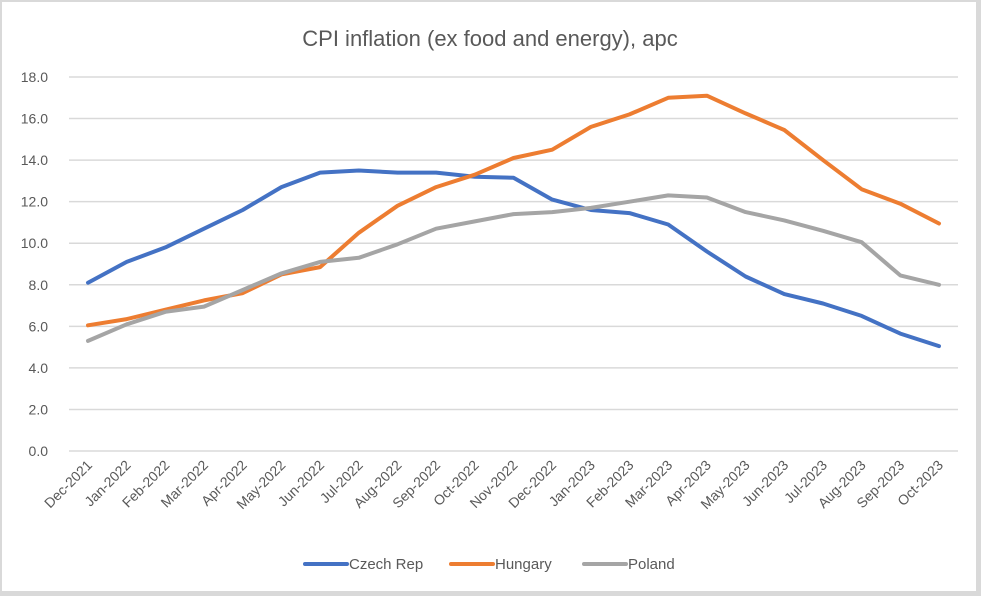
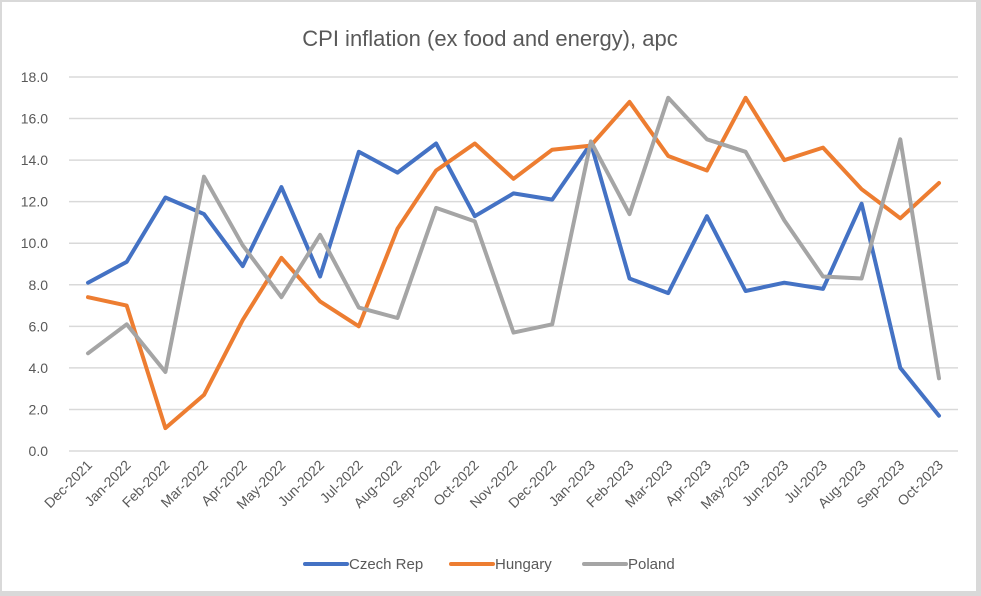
Hungary/Dec-2021: 6.0 -> 7.4
Poland/Dec-2021: 5.3 -> 4.7
Hungary/Jan-2022: 6.3 -> 7.0
Czech Rep/Feb-2022: 9.8 -> 12.2
Hungary/Feb-2022: 6.8 -> 1.1
Poland/Feb-2022: 6.7 -> 3.8
Czech Rep/Mar-2022: 10.7 -> 11.4
Hungary/Mar-2022: 7.2 -> 2.7
Poland/Mar-2022: 7.0 -> 13.2
Czech Rep/Apr-2022: 11.6 -> 8.9
Hungary/Apr-2022: 7.6 -> 6.3
Poland/Apr-2022: 7.8 -> 9.9
Hungary/May-2022: 8.5 -> 9.3
Poland/May-2022: 8.6 -> 7.4
Czech Rep/Jun-2022: 13.4 -> 8.4
Hungary/Jun-2022: 8.8 -> 7.2
Poland/Jun-2022: 9.1 -> 10.4
Czech Rep/Jul-2022: 13.5 -> 14.4
Hungary/Jul-2022: 10.5 -> 6.0
Poland/Jul-2022: 9.3 -> 6.9
Hungary/Aug-2022: 11.8 -> 10.7
Poland/Aug-2022: 9.9 -> 6.4
Czech Rep/Sep-2022: 13.4 -> 14.8
Hungary/Sep-2022: 12.7 -> 13.5
Poland/Sep-2022: 10.7 -> 11.7
Czech Rep/Oct-2022: 13.2 -> 11.3
Hungary/Oct-2022: 13.3 -> 14.8
Czech Rep/Nov-2022: 13.2 -> 12.4
Hungary/Nov-2022: 14.1 -> 13.1
Poland/Nov-2022: 11.4 -> 5.7
Poland/Dec-2022: 11.5 -> 6.1
Czech Rep/Jan-2023: 11.6 -> 14.8
Hungary/Jan-2023: 15.6 -> 14.7
Poland/Jan-2023: 11.7 -> 14.9
Czech Rep/Feb-2023: 11.4 -> 8.3
Hungary/Feb-2023: 16.2 -> 16.8
Poland/Feb-2023: 12.0 -> 11.4
Czech Rep/Mar-2023: 10.9 -> 7.6
Hungary/Mar-2023: 17.0 -> 14.2
Poland/Mar-2023: 12.3 -> 17.0
Czech Rep/Apr-2023: 9.6 -> 11.3
Hungary/Apr-2023: 17.1 -> 13.5
Poland/Apr-2023: 12.2 -> 15.0
Czech Rep/May-2023: 8.4 -> 7.7
Hungary/May-2023: 16.2 -> 17.0
Poland/May-2023: 11.5 -> 14.4
Czech Rep/Jun-2023: 7.5 -> 8.1
Hungary/Jun-2023: 15.4 -> 14.0
Czech Rep/Jul-2023: 7.1 -> 7.8
Hungary/Jul-2023: 14.0 -> 14.6
Poland/Jul-2023: 10.6 -> 8.4
Czech Rep/Aug-2023: 6.5 -> 11.9
Poland/Aug-2023: 10.1 -> 8.3
Czech Rep/Sep-2023: 5.7 -> 4.0
Hungary/Sep-2023: 11.9 -> 11.2
Poland/Sep-2023: 8.4 -> 15.0
Czech Rep/Oct-2023: 5.0 -> 1.7
Hungary/Oct-2023: 10.9 -> 12.9
Poland/Oct-2023: 8.0 -> 3.5
